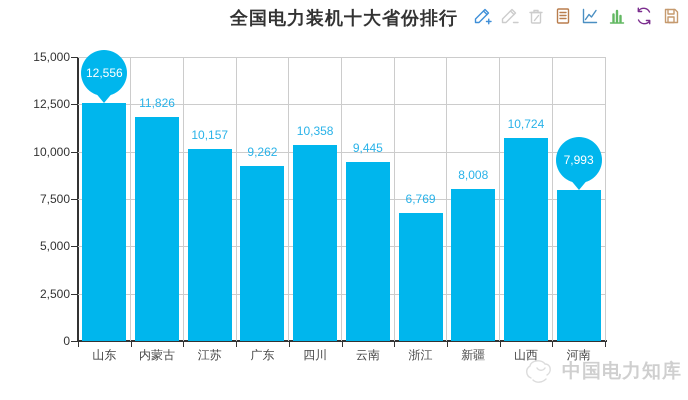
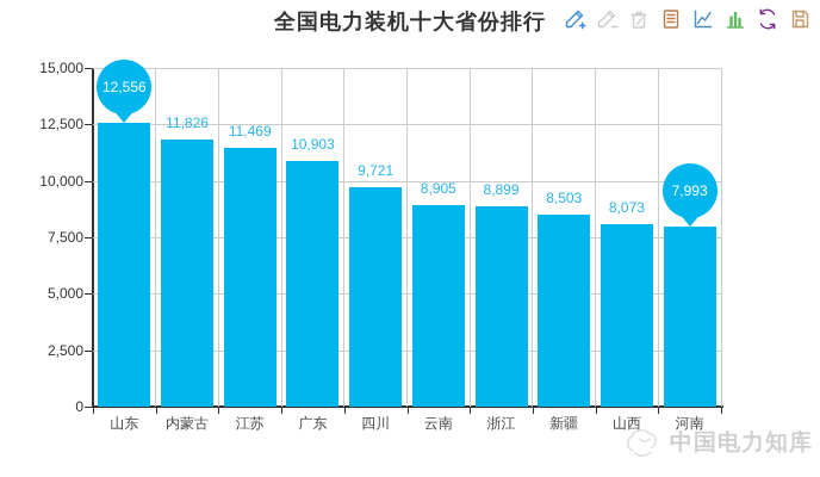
江苏: 10,157 -> 11,469
广东: 9,262 -> 10,903
四川: 10,358 -> 9,721
云南: 9,445 -> 8,905
浙江: 6,769 -> 8,899
新疆: 8,008 -> 8,503
山西: 10,724 -> 8,073
